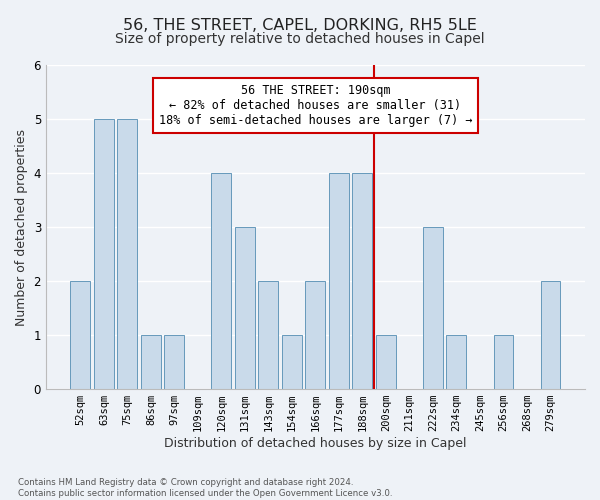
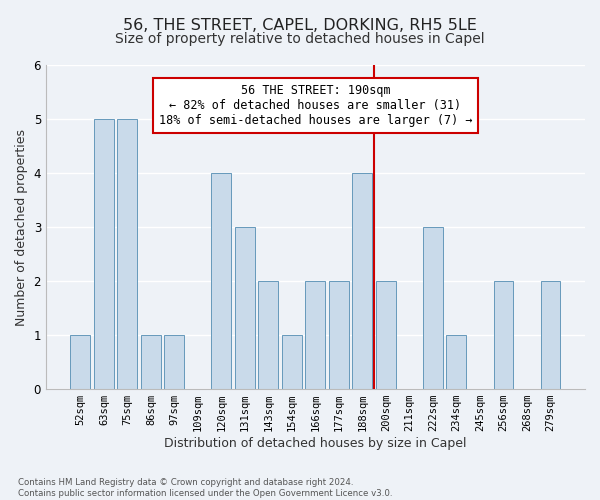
52sqm: 2 -> 1
177sqm: 4 -> 2
200sqm: 1 -> 2
256sqm: 1 -> 2
